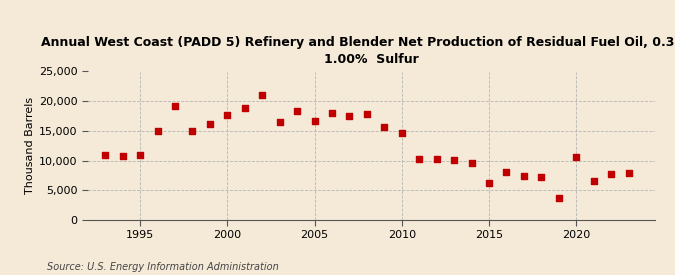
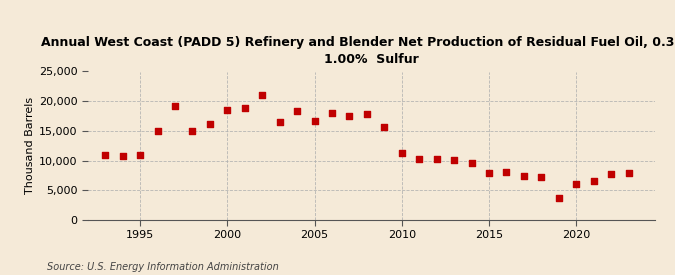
2000: 17,600 -> 18,500
2010: 14,600 -> 11,300
2015: 6,200 -> 7,900
2020: 10,600 -> 6,000
